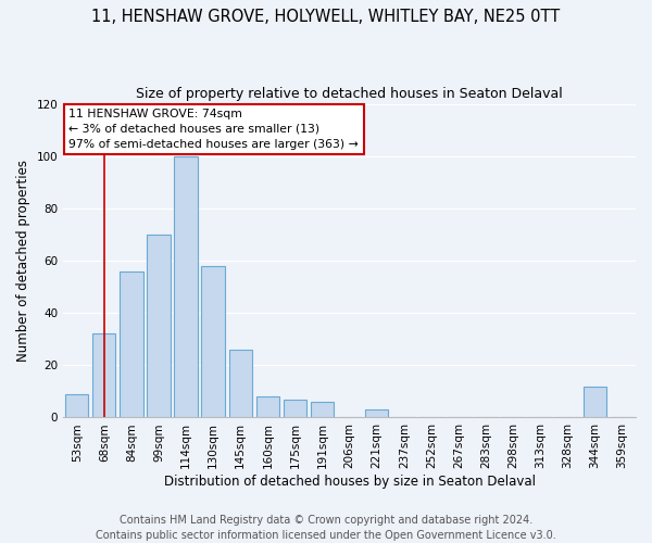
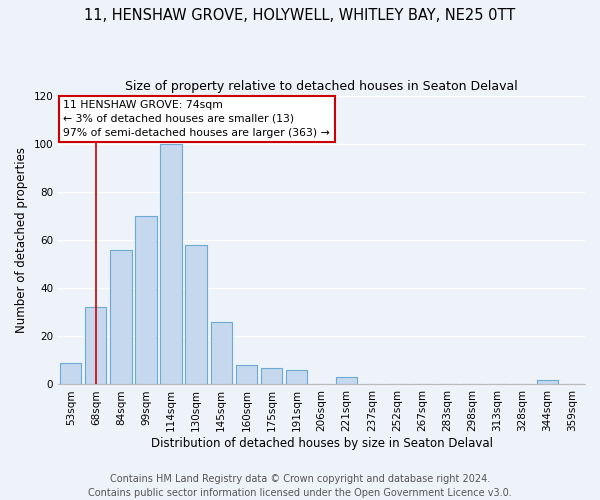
344sqm: 12 -> 2
